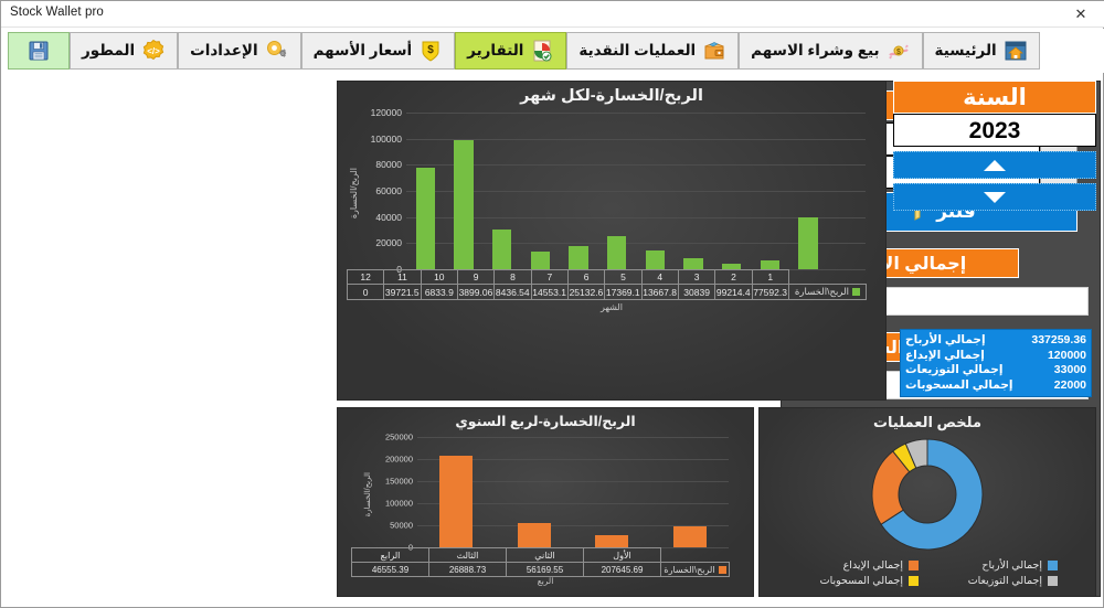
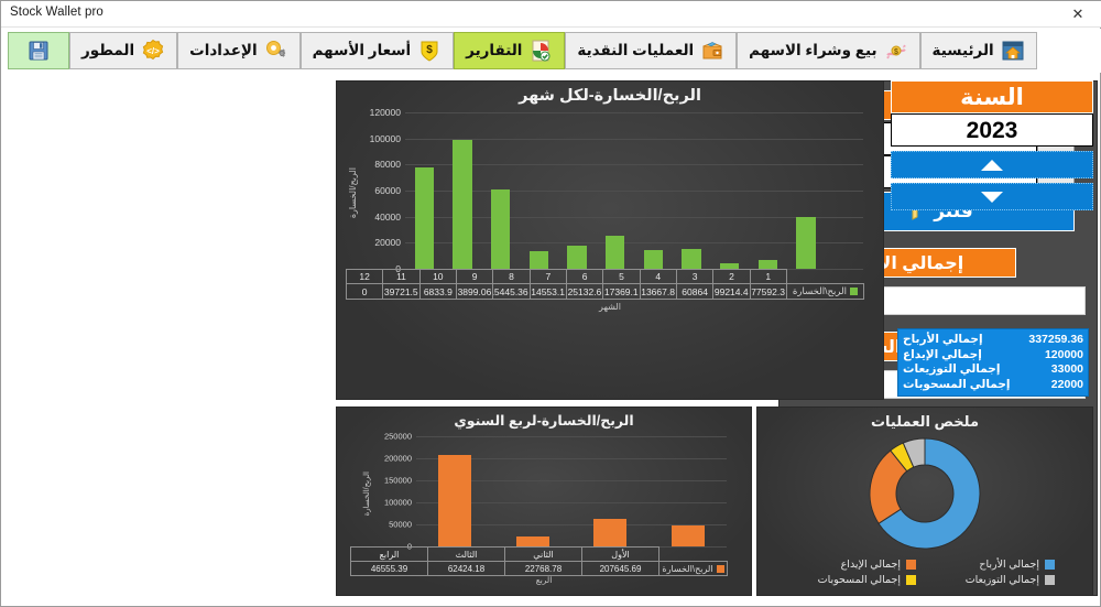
الربح/الخسارة-لكل شهر/3: 30839 -> 60864
الربح/الخسارة-لكل شهر/8: 8436.54 -> 15445.36
الربح/الخسارة-لربع السنوي/الثاني: 56169.55 -> 22768.78
الربح/الخسارة-لربع السنوي/الثالث: 26888.73 -> 62424.18
